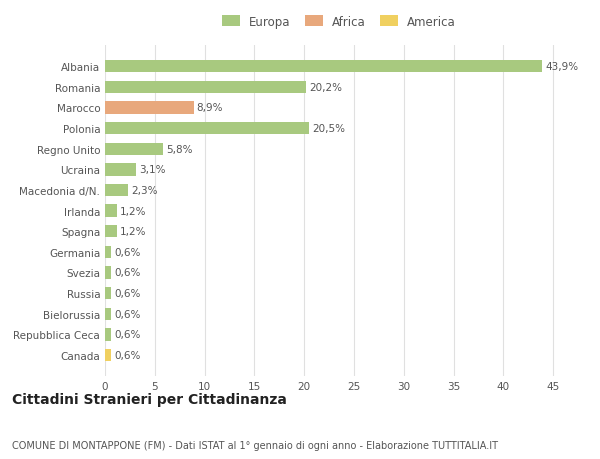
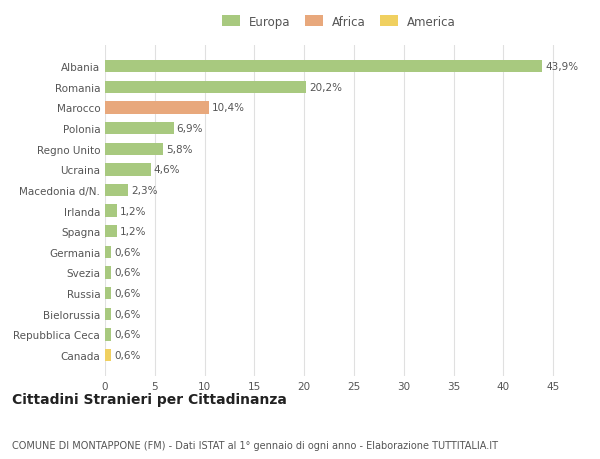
Marocco: 8,9% -> 10,4%
Polonia: 20,5% -> 6,9%
Ucraina: 3,1% -> 4,6%
